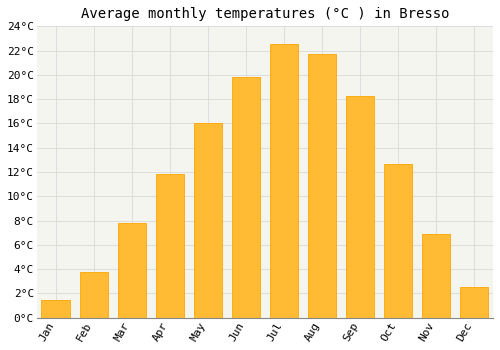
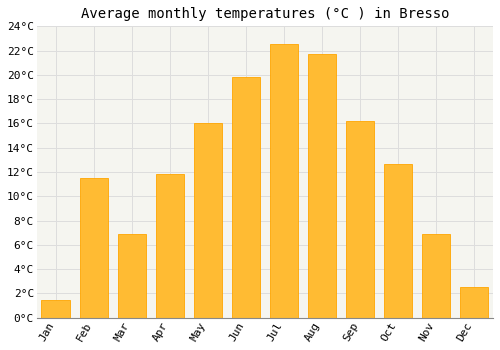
Feb: 3.8°C -> 11.5°C
Mar: 7.8°C -> 6.9°C
Sep: 18.3°C -> 16.2°C
